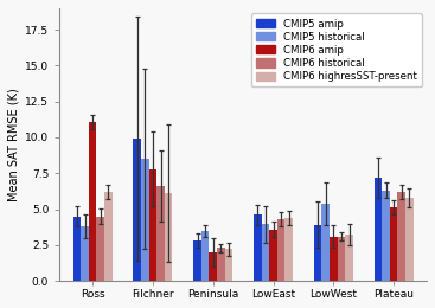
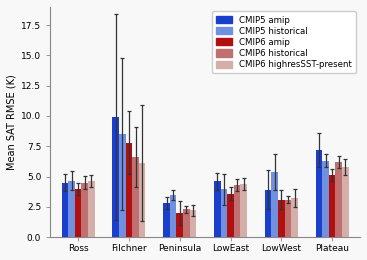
CMIP5 historical/Ross: 3.8 -> 4.7
CMIP6 amip/Ross: 11.1 -> 4.0
CMIP6 highresSST-present/Ross: 6.2 -> 4.6
